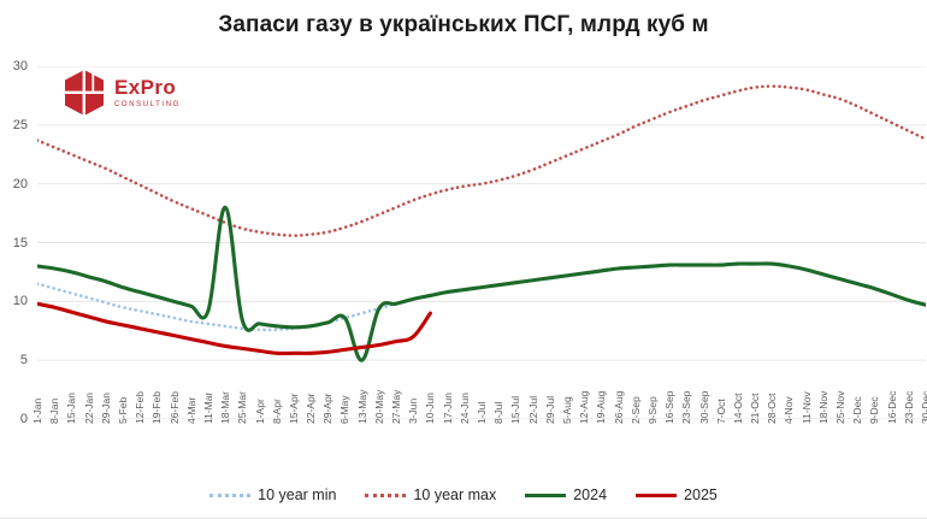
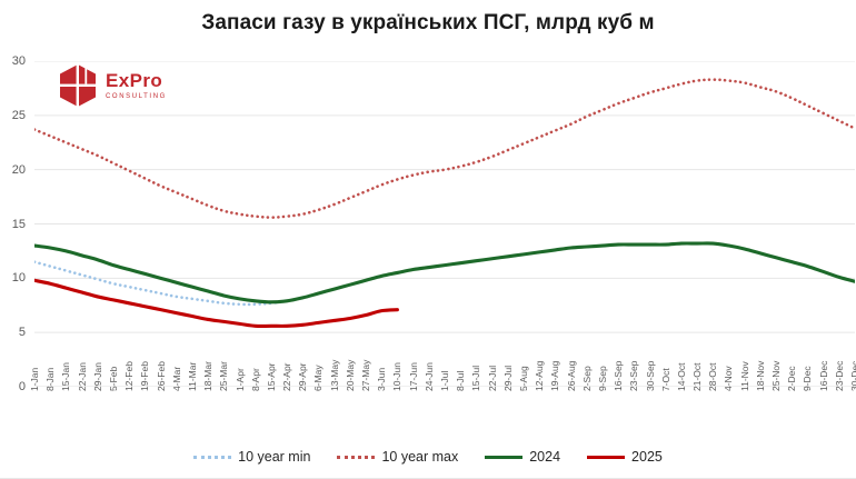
2024/18-Mar: 18 -> 9
2024/13-May: 5 -> 9
2025/10-Jun: 9 -> 7
